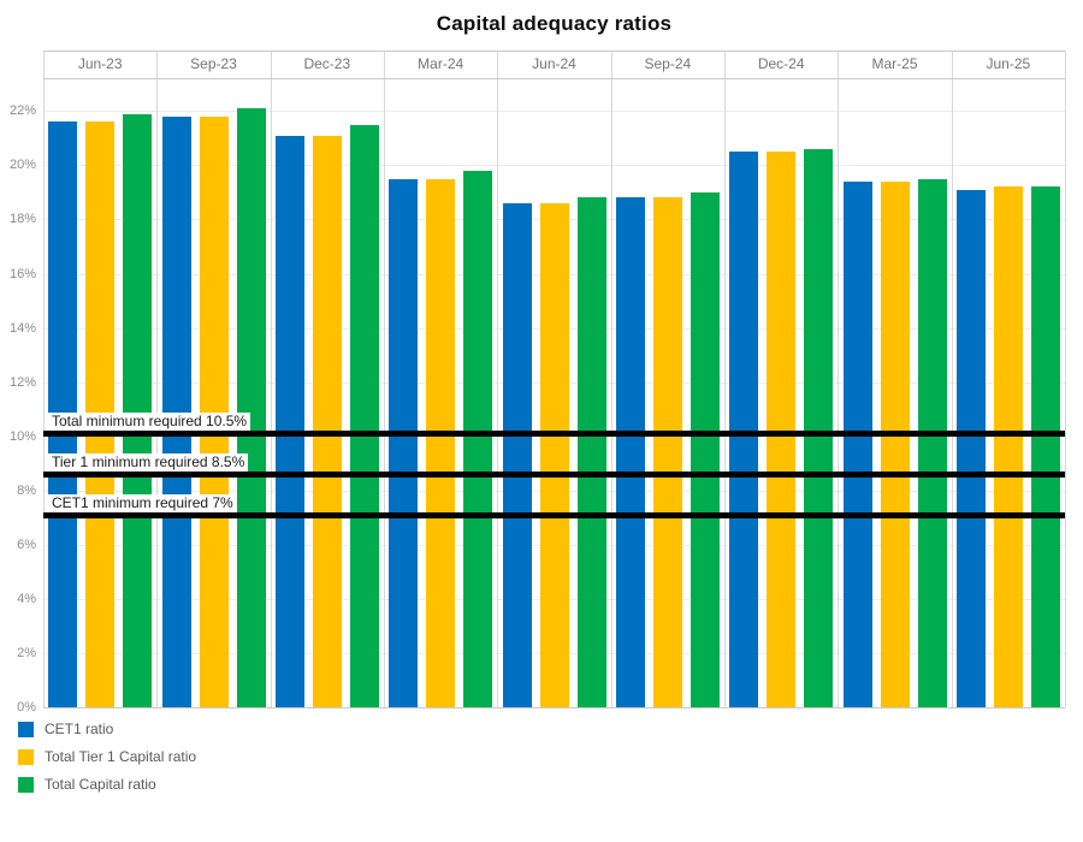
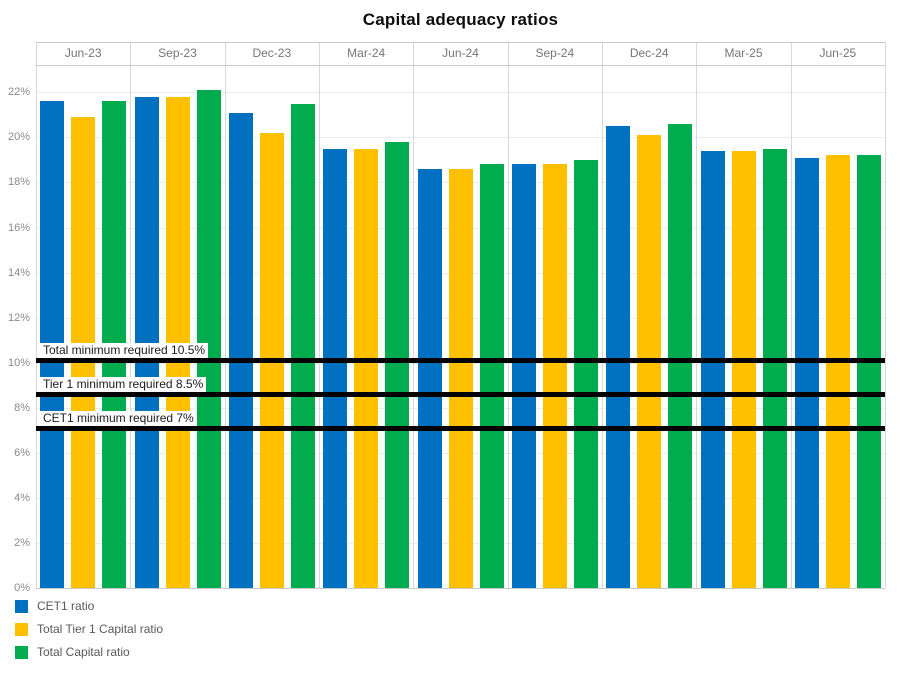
Total Tier 1 Capital ratio/Jun-23: 21.6% -> 20.9%
Total Capital ratio/Jun-23: 21.9% -> 21.6%
Total Tier 1 Capital ratio/Dec-23: 21.1% -> 20.2%
Total Tier 1 Capital ratio/Dec-24: 20.5% -> 20.1%
